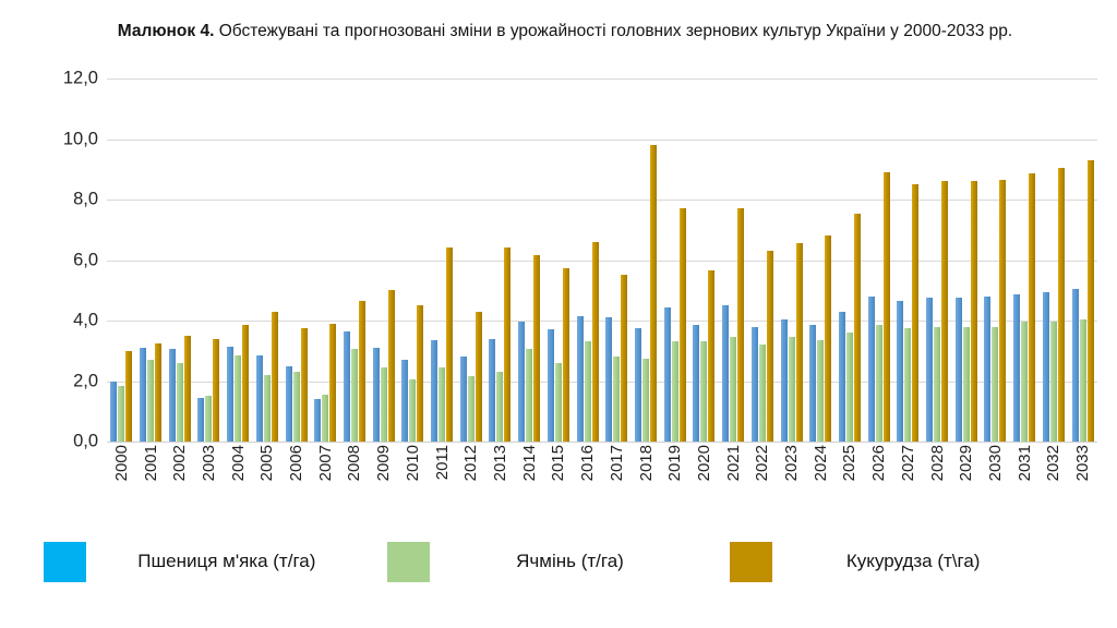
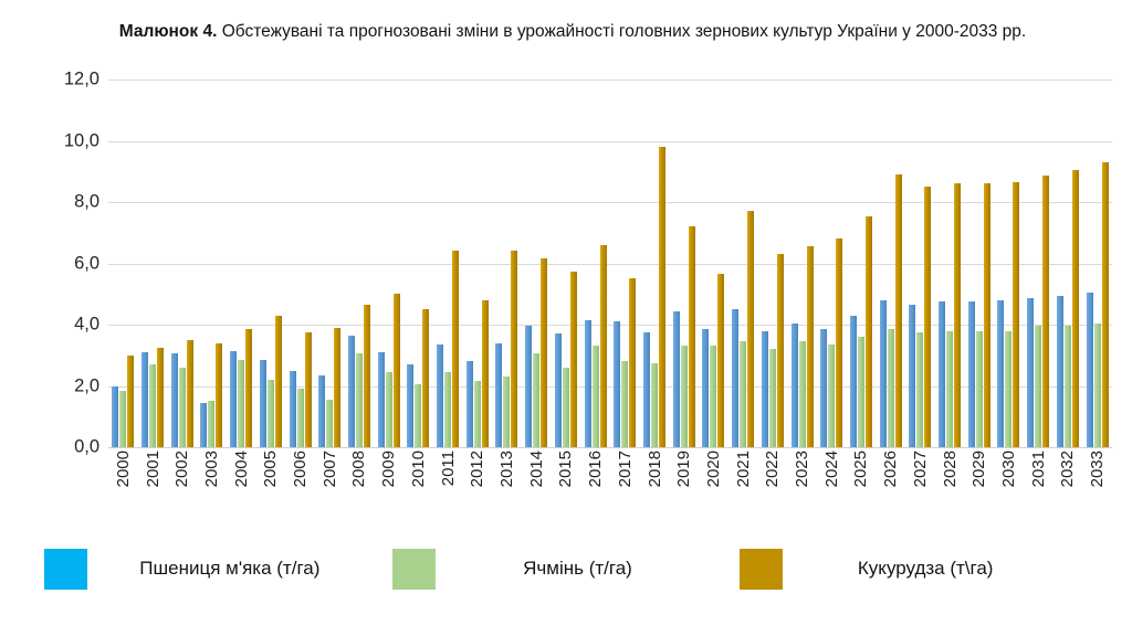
Ячмінь (т/га)/2006: 2,3 -> 1,9
Пшениця м'яка (т/га)/2007: 1,4 -> 2,4
Кукурудза (т\га)/2012: 4,3 -> 4,8
Кукурудза (т\га)/2019: 7,7 -> 7,2
